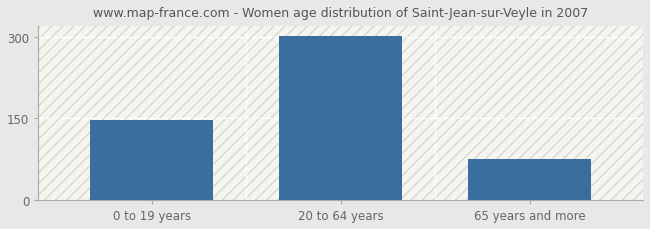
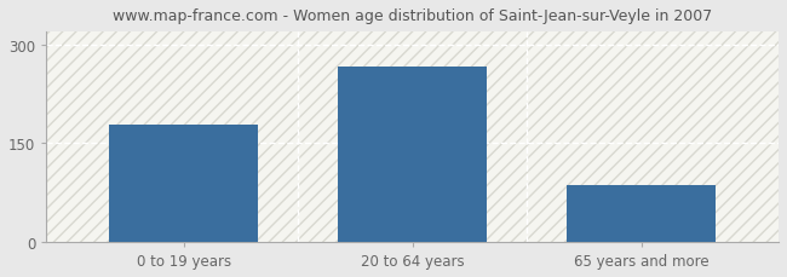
0 to 19 years: 147 -> 178
20 to 64 years: 301 -> 266
65 years and more: 76 -> 86
